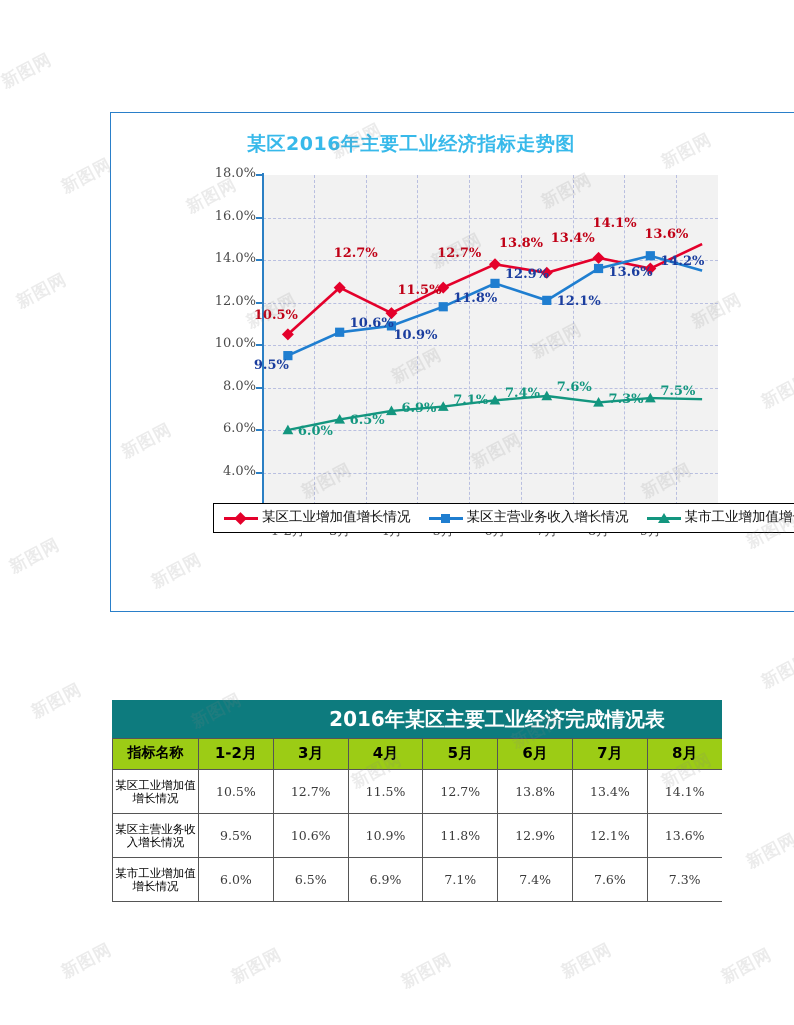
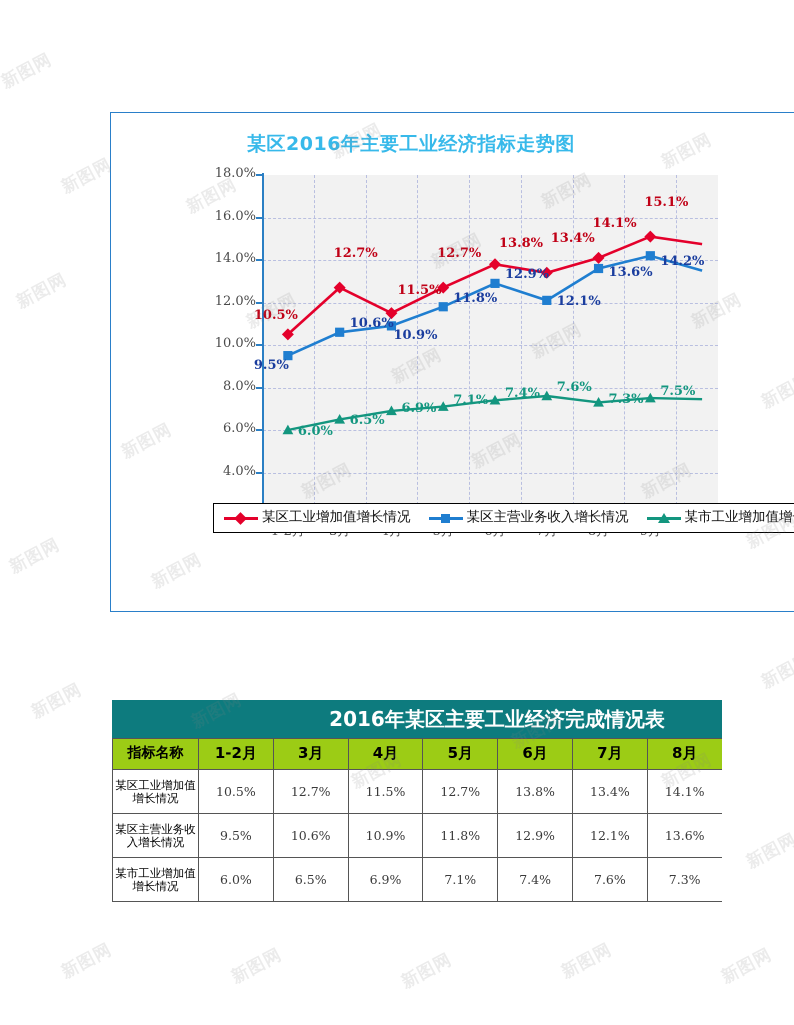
某区工业增加值增长情况/9月: 13.6% -> 15.1%
